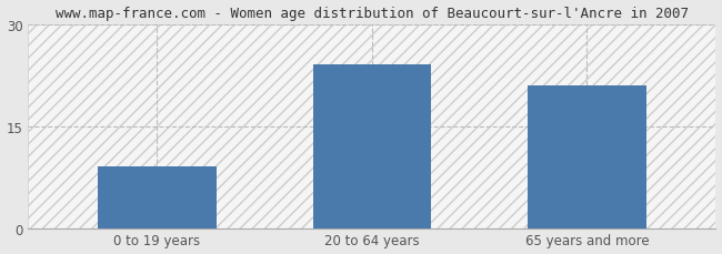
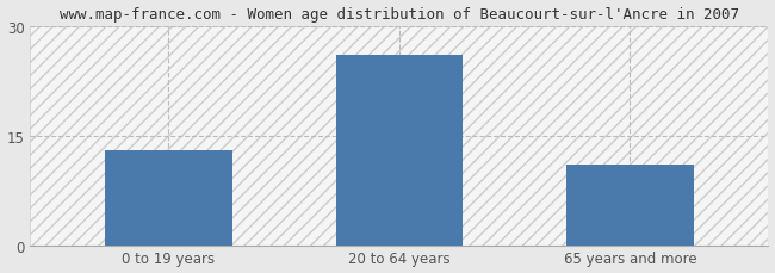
0 to 19 years: 9 -> 13
20 to 64 years: 24 -> 26
65 years and more: 21 -> 11
